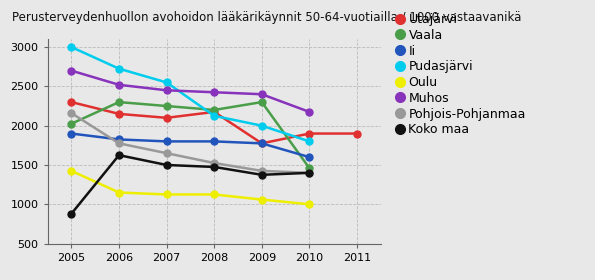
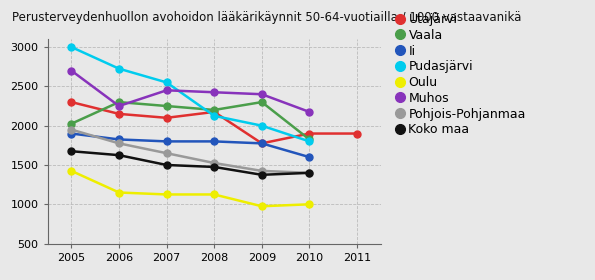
Pohjois-Pohjanmaa/2005: 2160 -> 1950
Koko maa/2005: 880 -> 1680
Muhos/2006: 2520 -> 2250
Oulu/2009: 1060 -> 980
Vaala/2010: 1460 -> 1820
